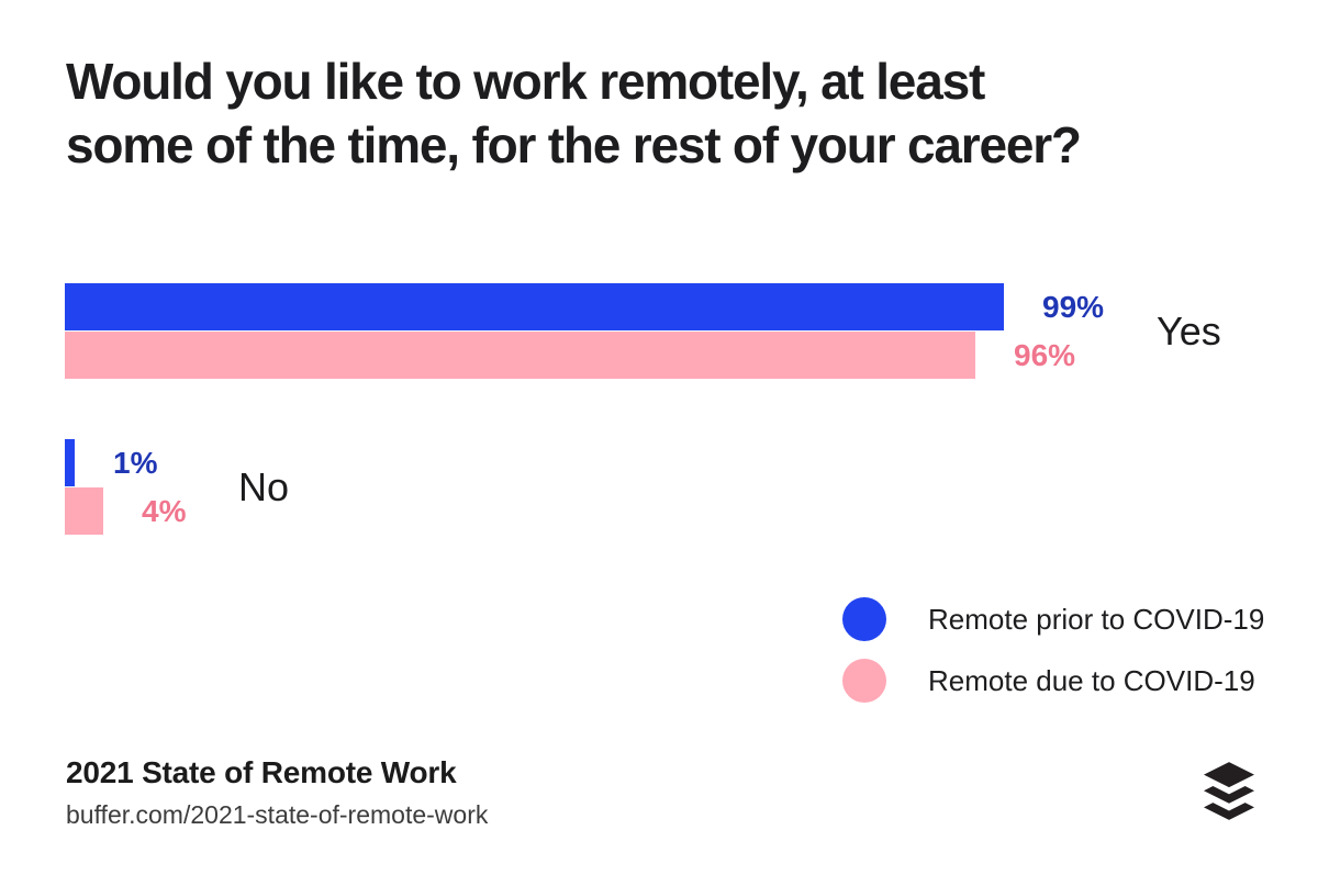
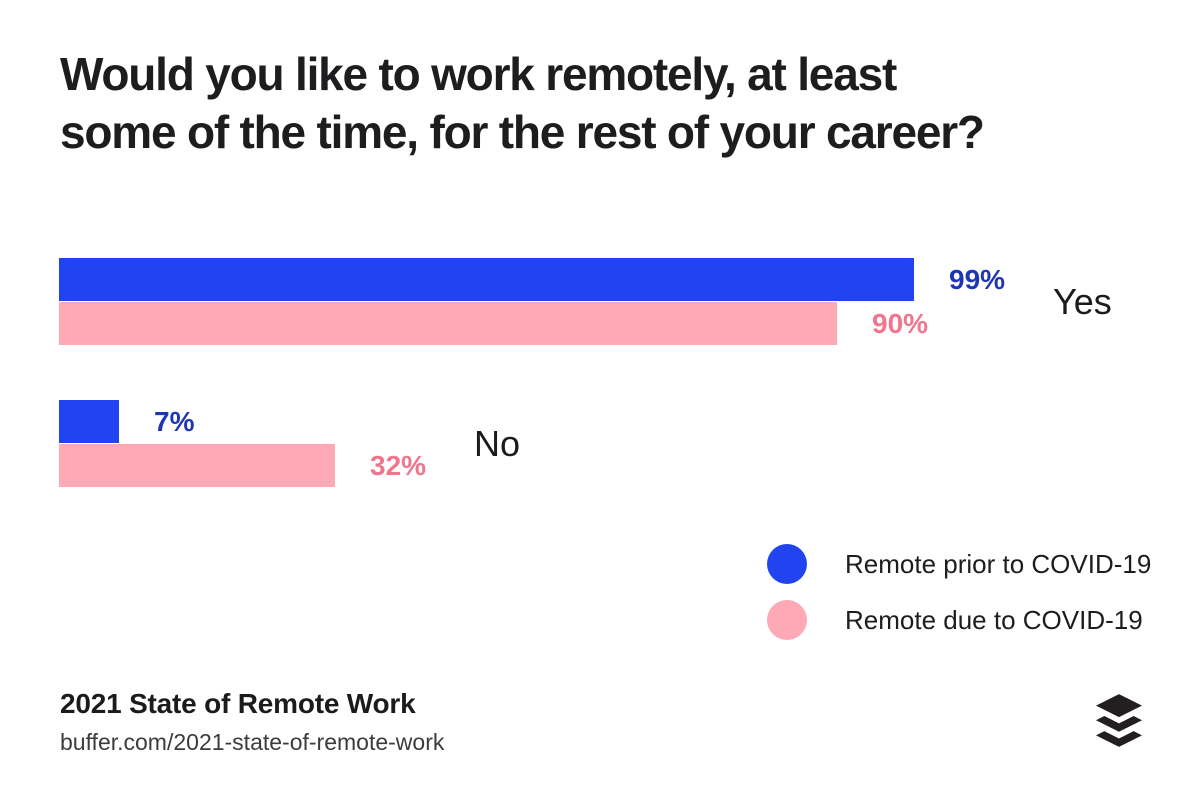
Remote due to COVID-19/Yes: 96% -> 90%
Remote prior to COVID-19/No: 1% -> 7%
Remote due to COVID-19/No: 4% -> 32%
